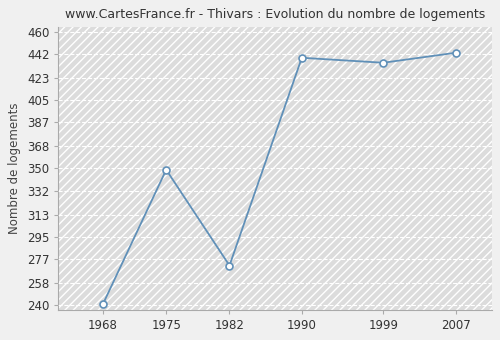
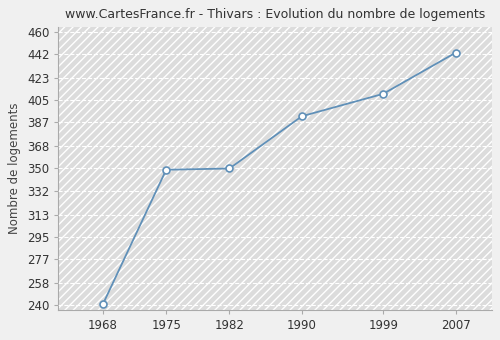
1982: 272 -> 350
1990: 439 -> 392
1999: 435 -> 410
